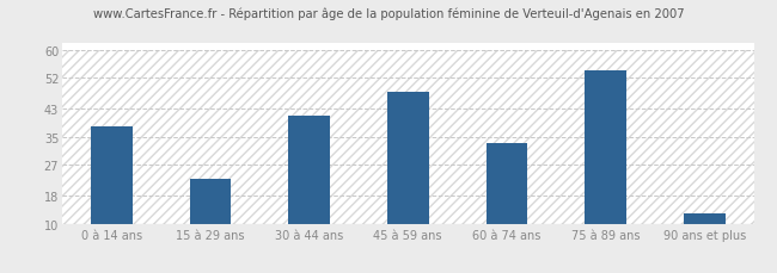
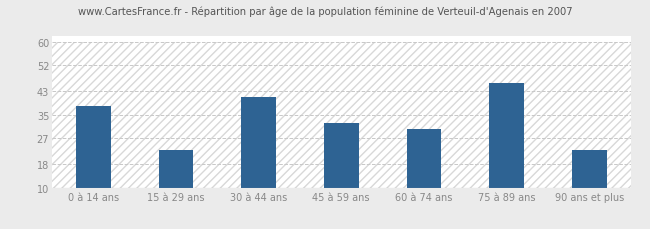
45 à 59 ans: 48 -> 32
60 à 74 ans: 33 -> 30
75 à 89 ans: 54 -> 46
90 ans et plus: 13 -> 23
